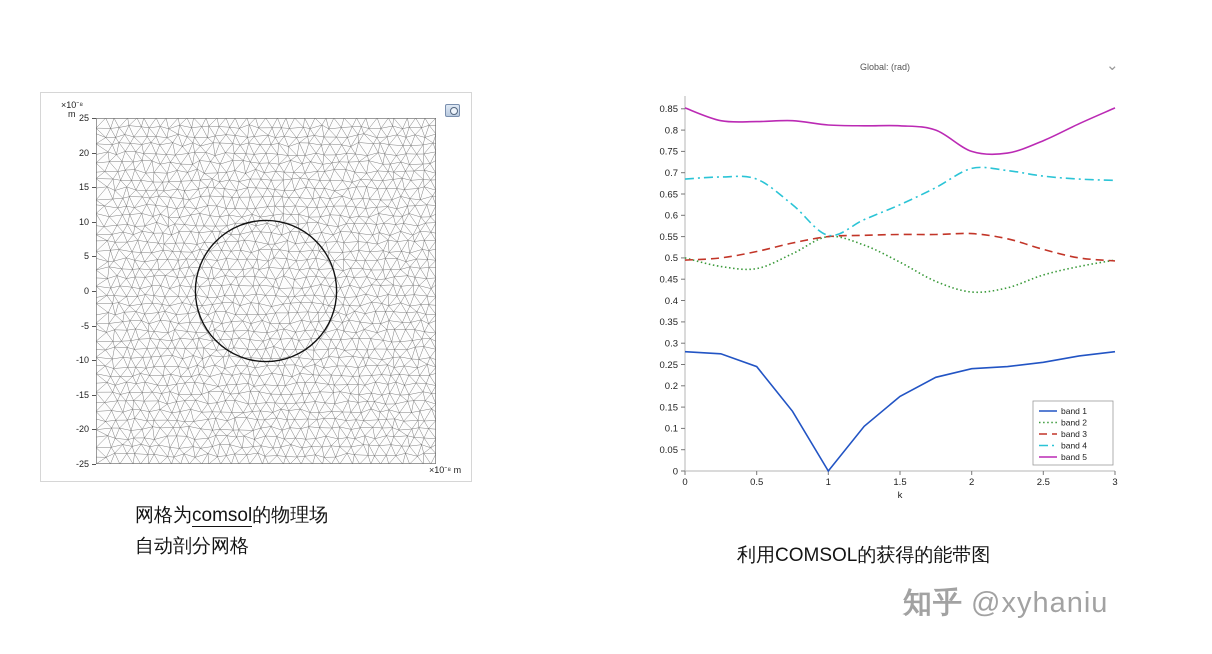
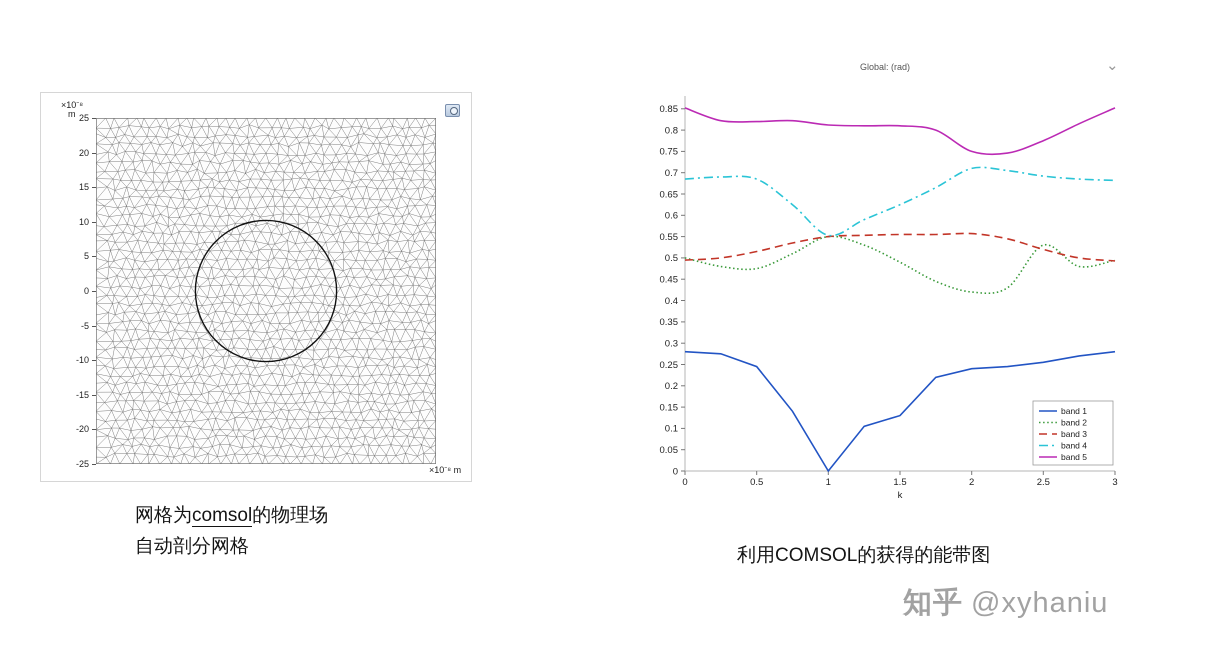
band 1/1.5: 0.17 -> 0.13
band 2/2.5: 0.46 -> 0.53
